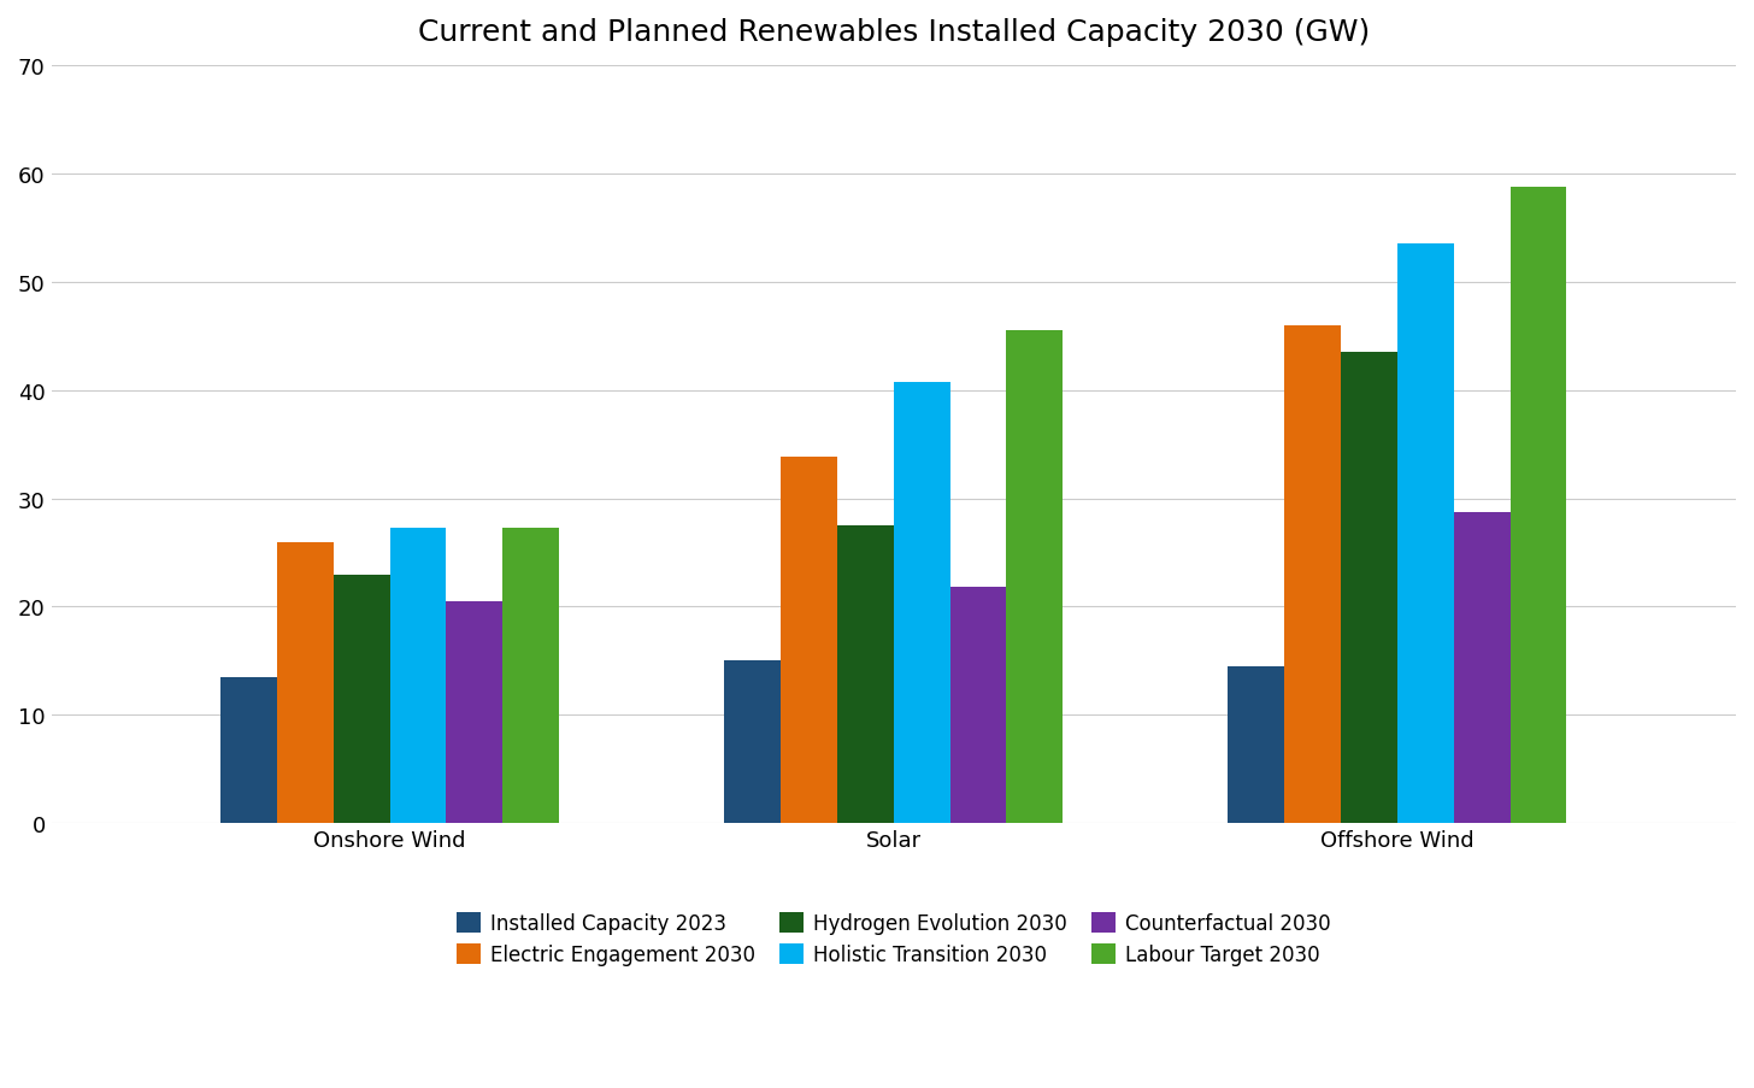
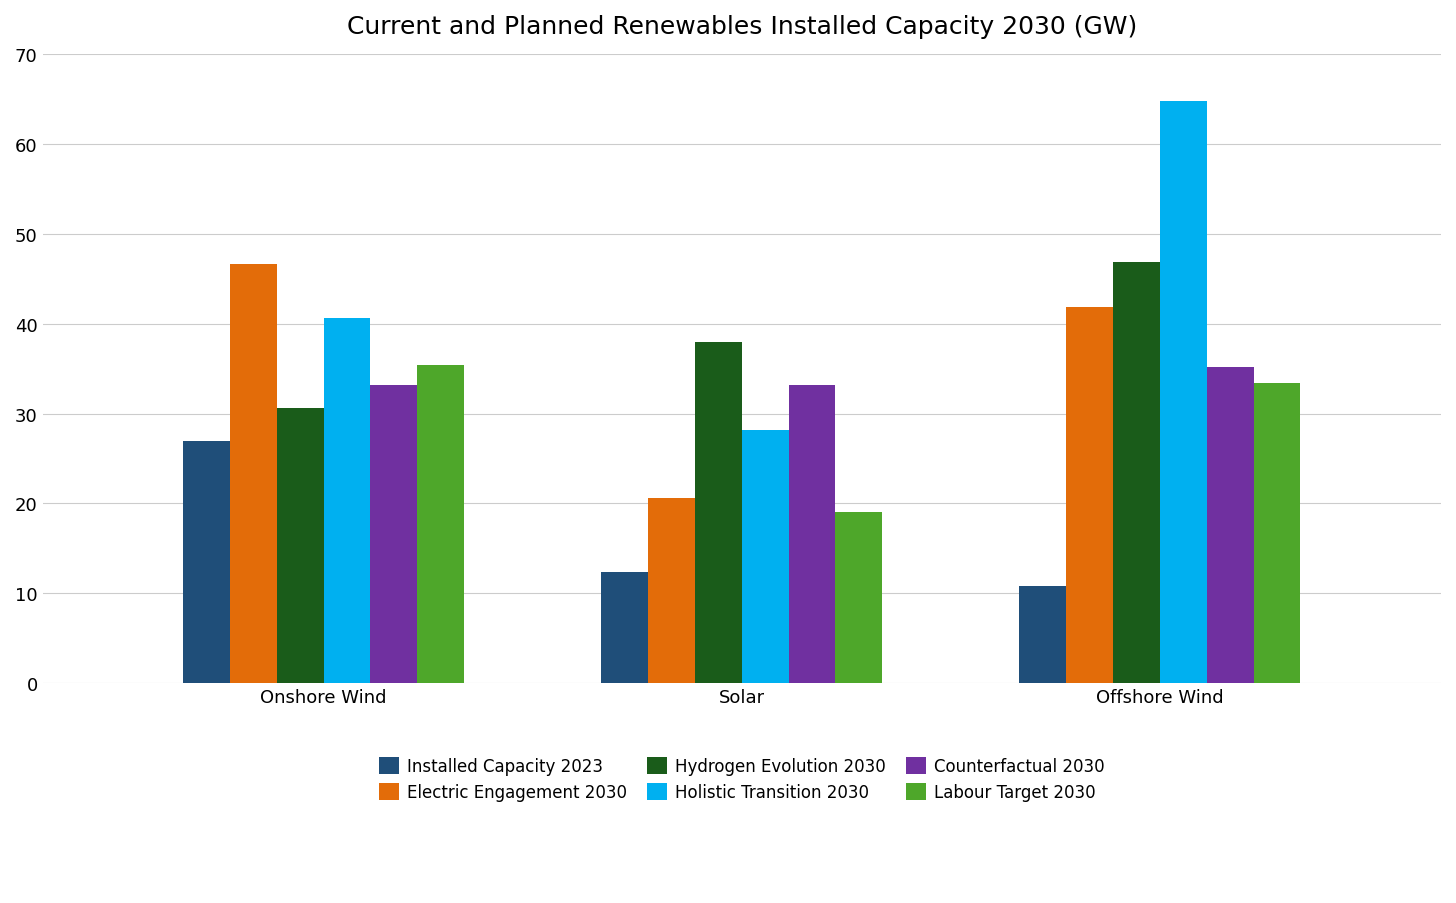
Installed Capacity 2023/Onshore Wind: 13.5 -> 27.0
Electric Engagement 2030/Onshore Wind: 26.0 -> 46.6
Hydrogen Evolution 2030/Onshore Wind: 23.0 -> 30.6
Holistic Transition 2030/Onshore Wind: 27.3 -> 40.6
Counterfactual 2030/Onshore Wind: 20.5 -> 33.2
Labour Target 2030/Onshore Wind: 27.3 -> 35.4
Installed Capacity 2023/Solar: 15.0 -> 12.4
Electric Engagement 2030/Solar: 33.8 -> 20.6
Hydrogen Evolution 2030/Solar: 27.5 -> 38.0
Holistic Transition 2030/Solar: 40.7 -> 28.2
Counterfactual 2030/Solar: 21.8 -> 33.2
Labour Target 2030/Solar: 45.5 -> 19.0
Installed Capacity 2023/Offshore Wind: 14.5 -> 10.8
Electric Engagement 2030/Offshore Wind: 46.0 -> 41.8
Hydrogen Evolution 2030/Offshore Wind: 43.5 -> 46.8
Holistic Transition 2030/Offshore Wind: 53.5 -> 64.8
Counterfactual 2030/Offshore Wind: 28.7 -> 35.2
Labour Target 2030/Offshore Wind: 58.8 -> 33.4
